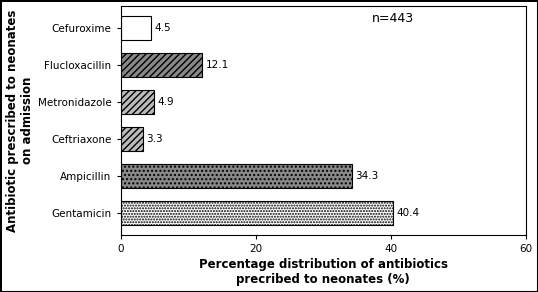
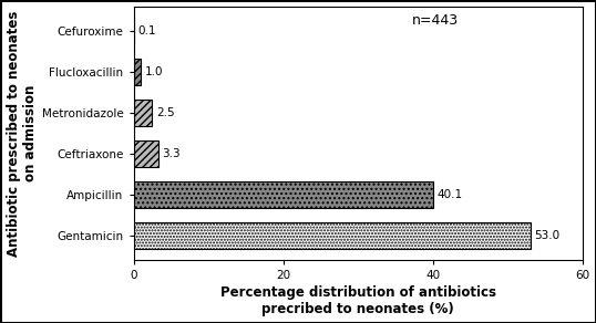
Cefuroxime: 4.5 -> 0.1
Flucloxacillin: 12.1 -> 1.0
Metronidazole: 4.9 -> 2.5
Ampicillin: 34.3 -> 40.1
Gentamicin: 40.4 -> 53.0
